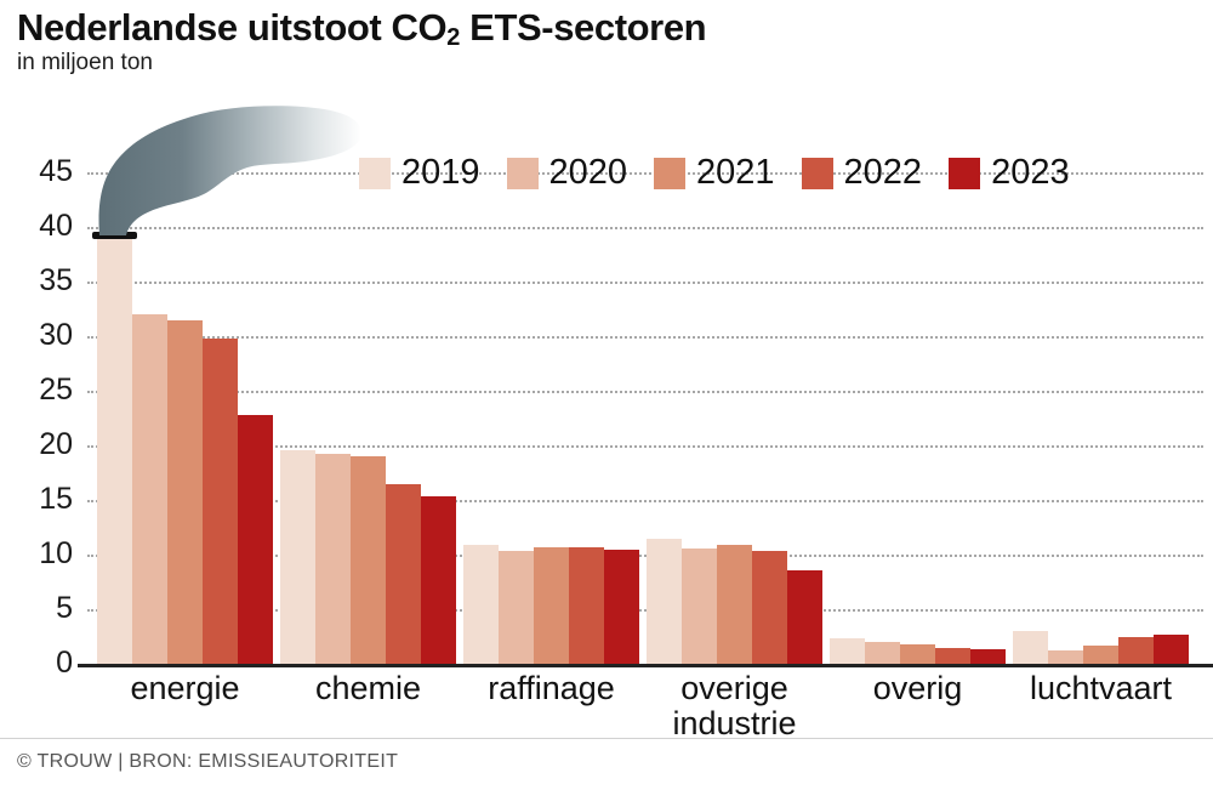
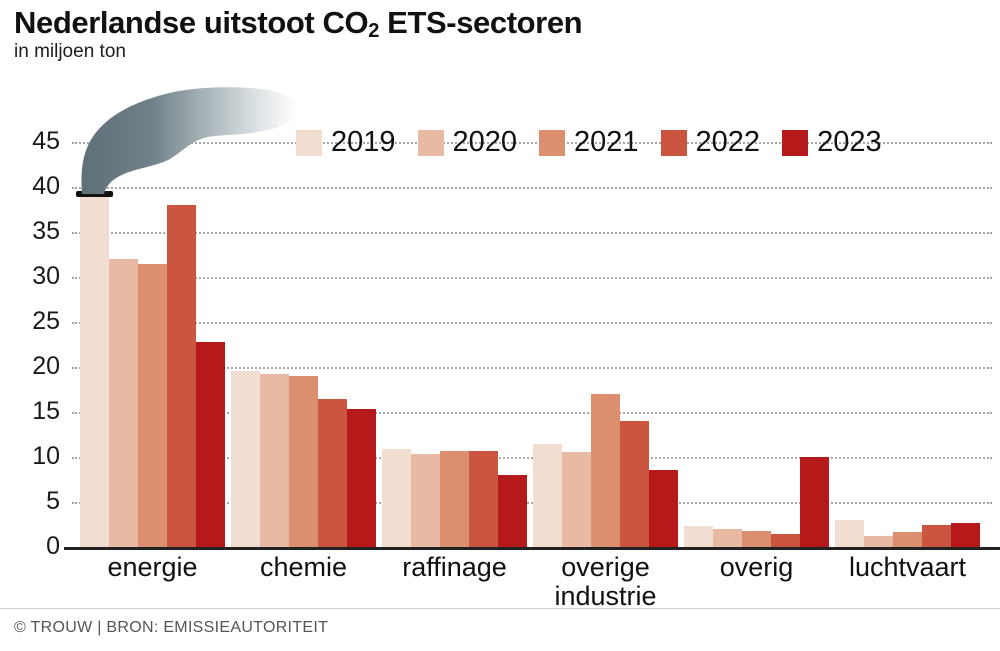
2022/energie: 30 -> 38
2023/raffinage: 10 -> 8
2021/overige industrie: 11 -> 17
2022/overige industrie: 10 -> 14
2023/overig: 1 -> 10
